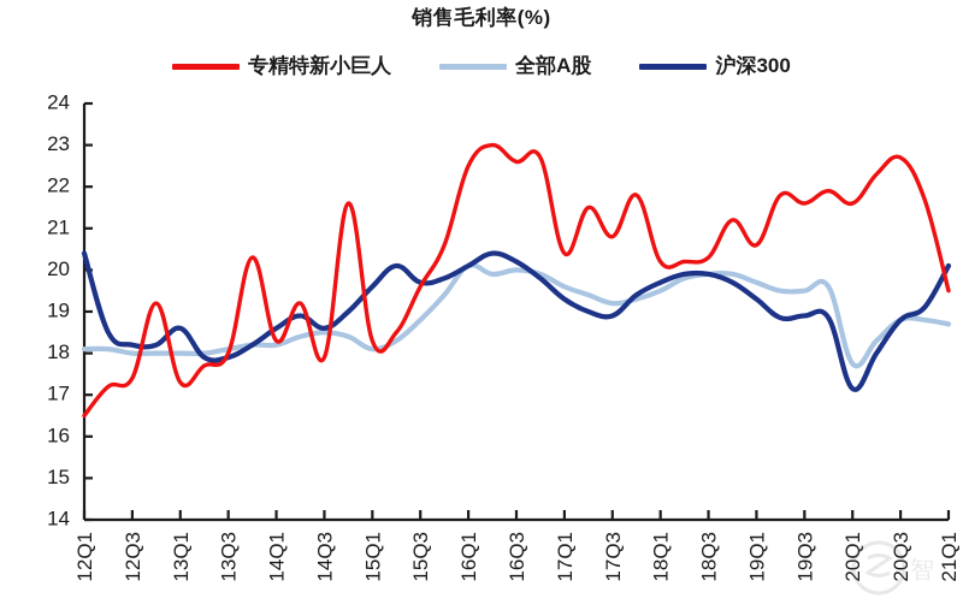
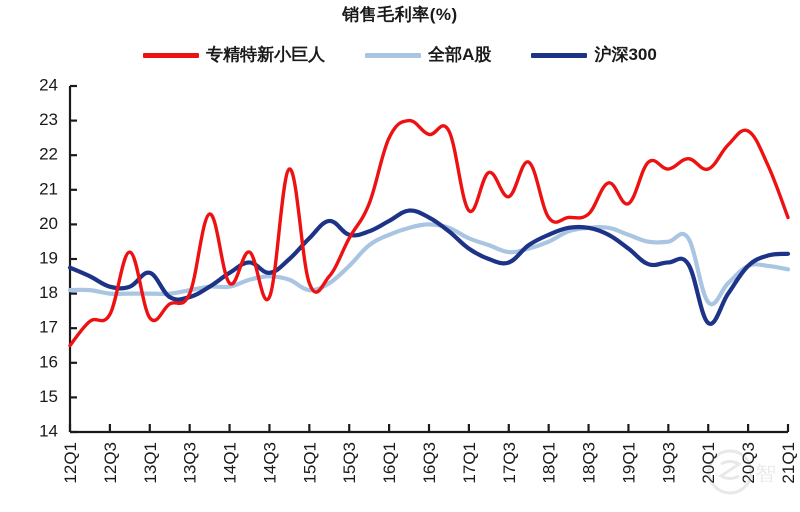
沪深300/12Q1: 20.4 -> 18.8
全部A股/16Q1: 20.1 -> 19.7
专精特新小巨人/21Q1: 19.5 -> 20.2
沪深300/21Q1: 20.1 -> 19.1
